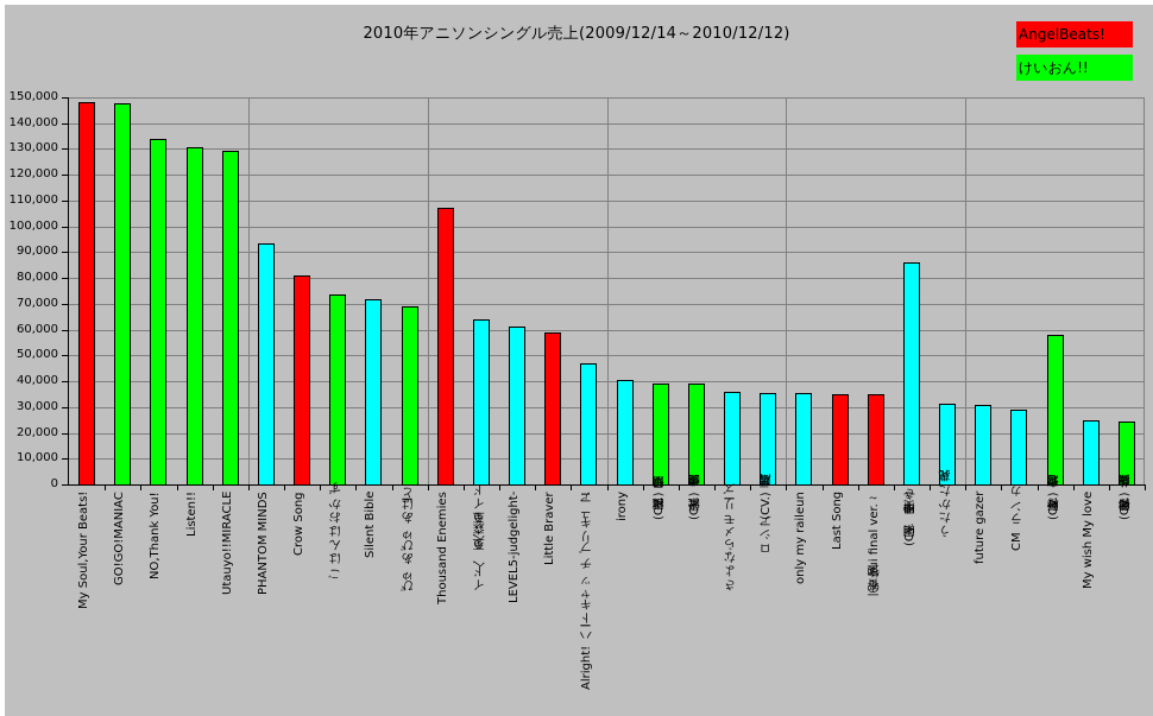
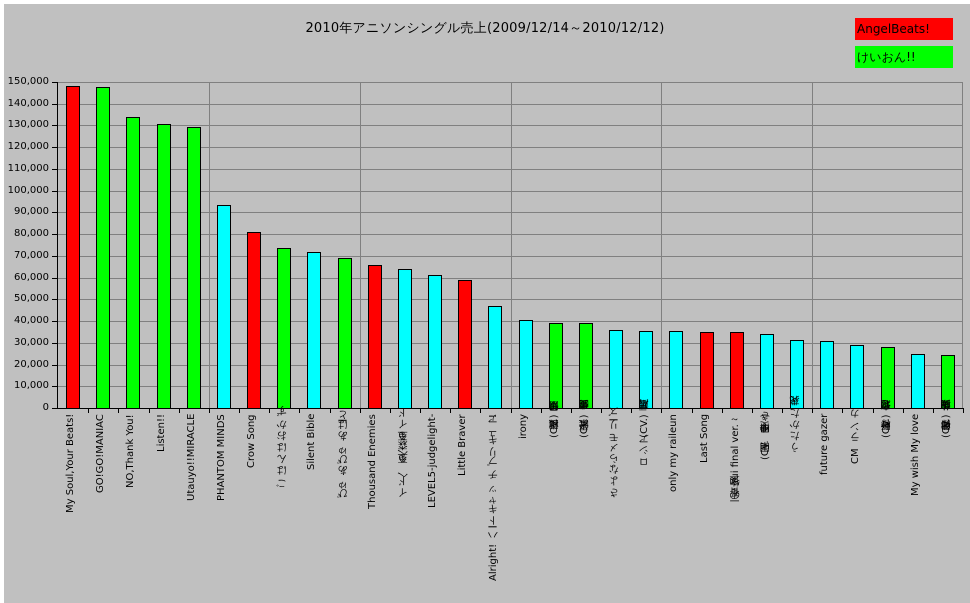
Thousand Enemies: 107000 -> 66000
中国(CV.甲斐田ゆき): 86000 -> 34000
中野梓(CV.竹達彩奈): 58000 -> 28000
